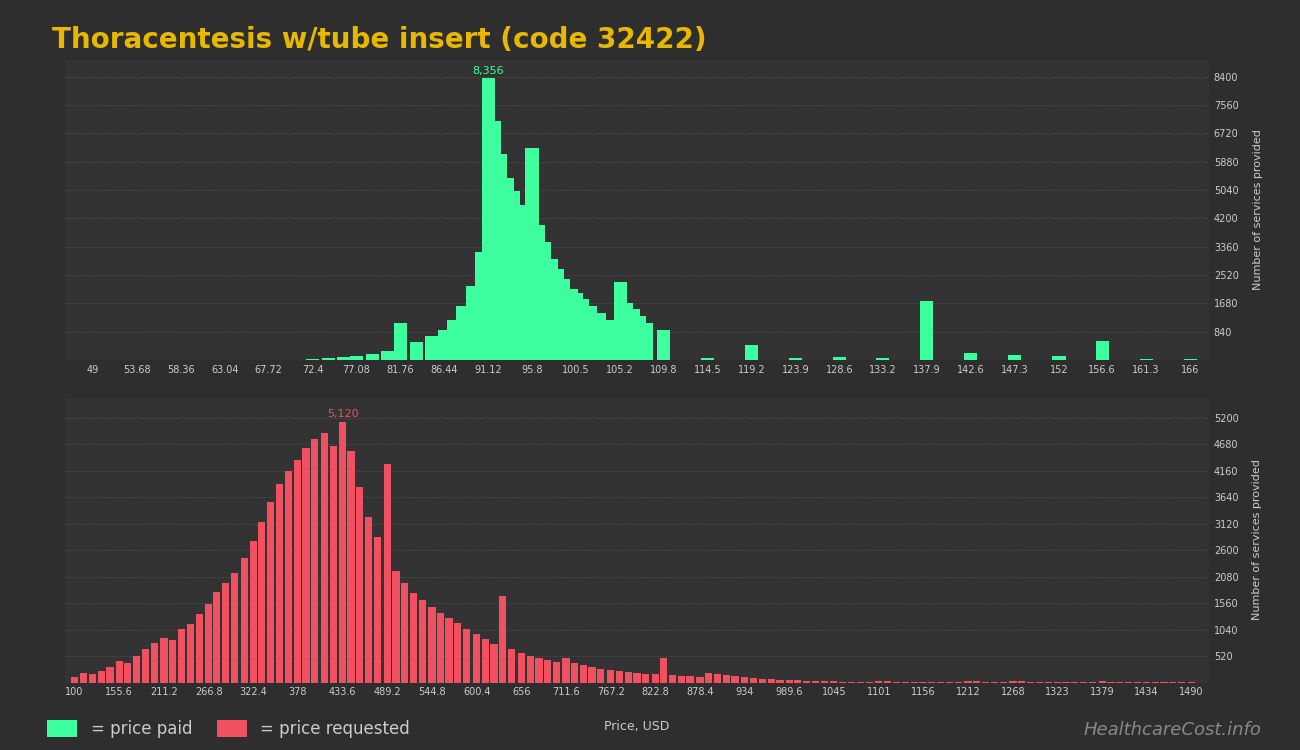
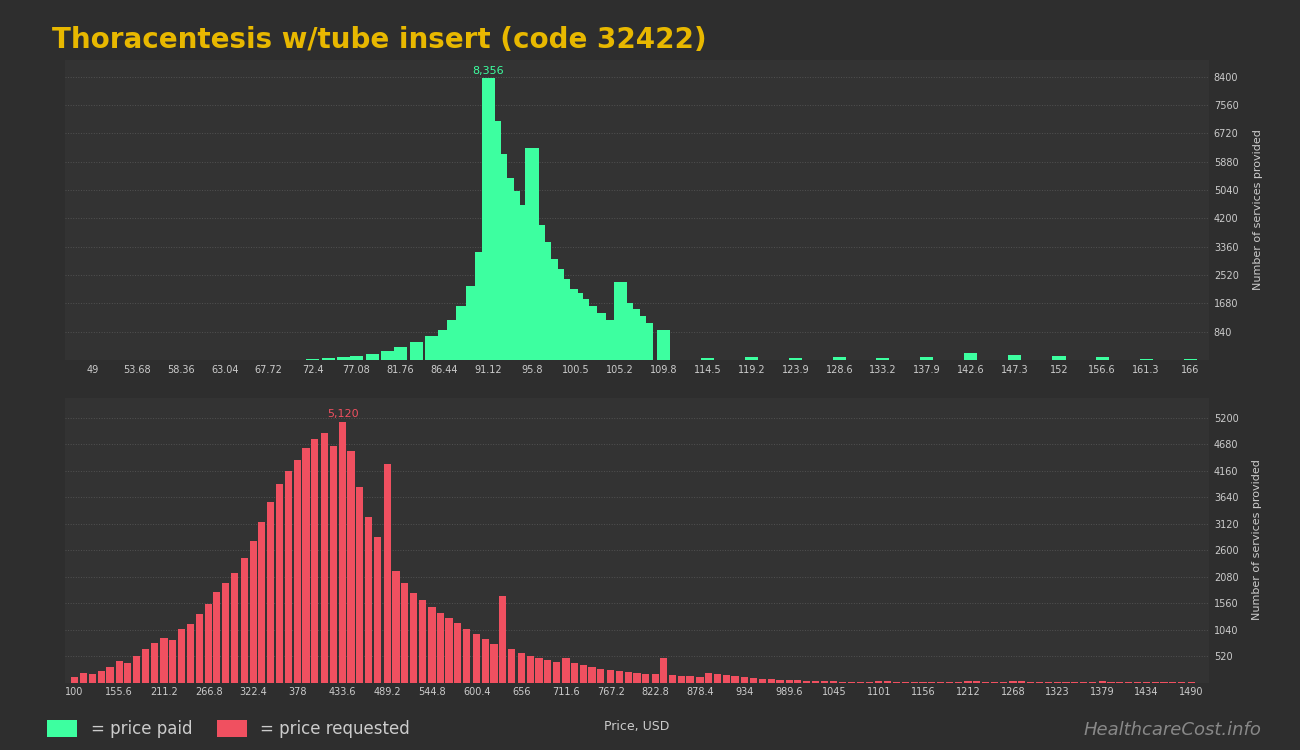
81.76: 1100 -> 380
119.2: 450 -> 80
137.9: 1750 -> 90
156.6: 550 -> 80
